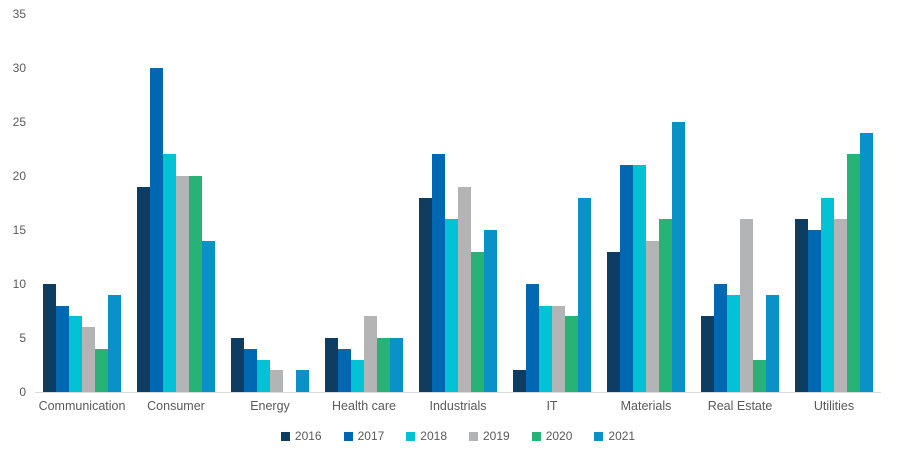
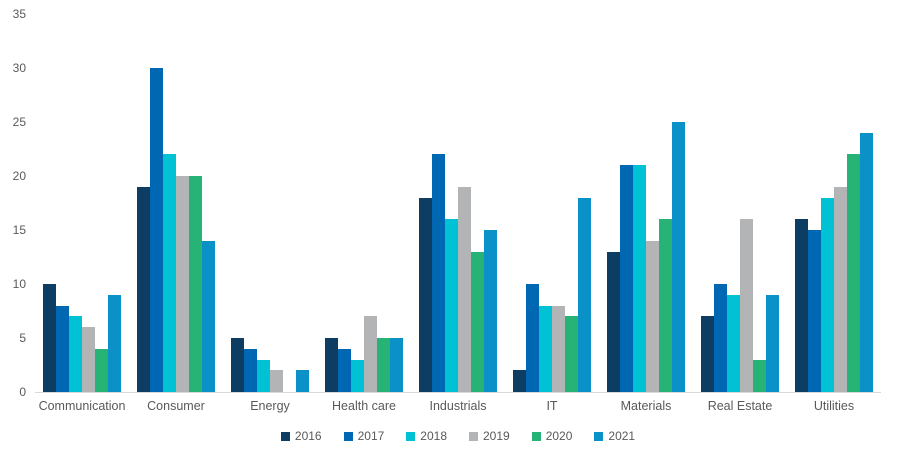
2019/Utilities: 16 -> 19
